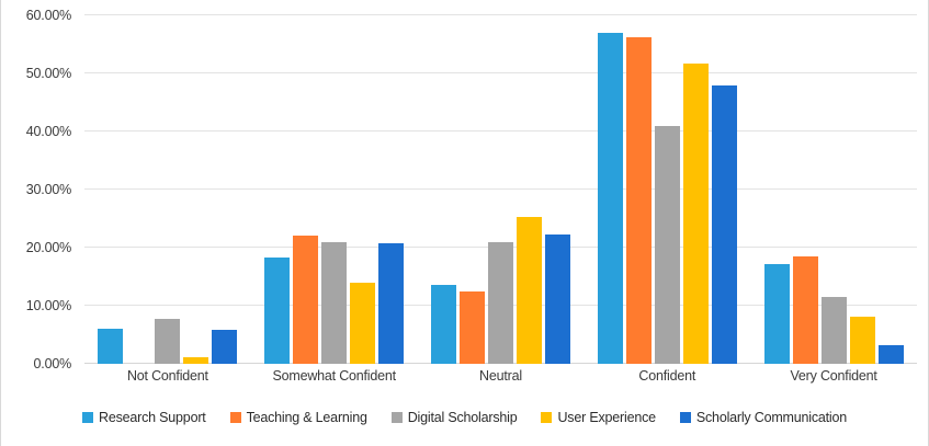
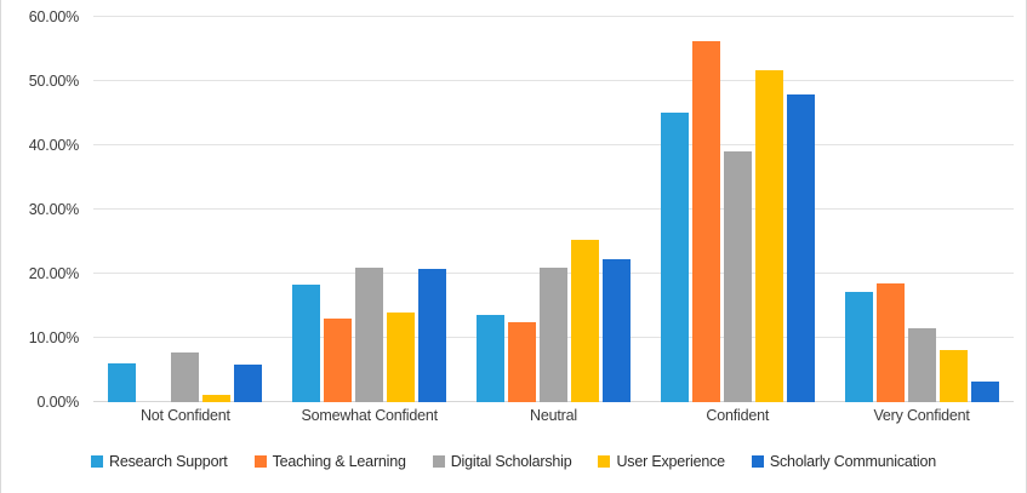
Teaching & Learning/Somewhat Confident: 22% -> 13%
Research Support/Confident: 57% -> 45%
Digital Scholarship/Confident: 41% -> 39%
